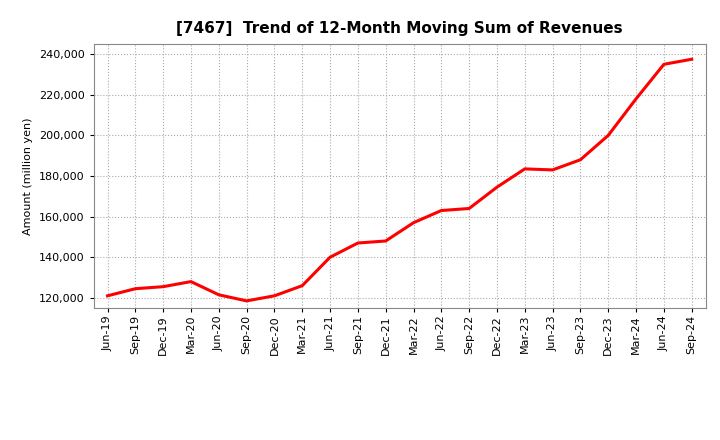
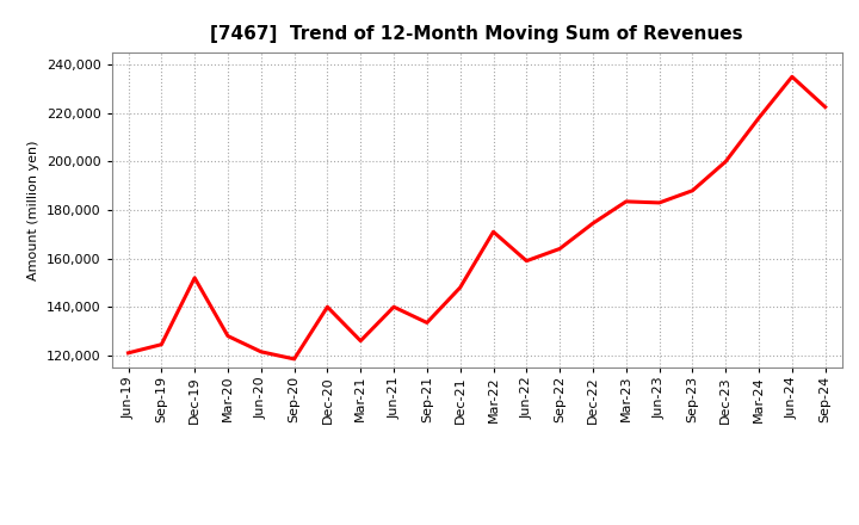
Dec-19: 125,500 -> 152,000
Dec-20: 121,000 -> 140,000
Sep-21: 147,000 -> 133,500
Mar-22: 157,000 -> 171,000
Jun-22: 163,000 -> 159,000
Sep-24: 237,500 -> 222,500
